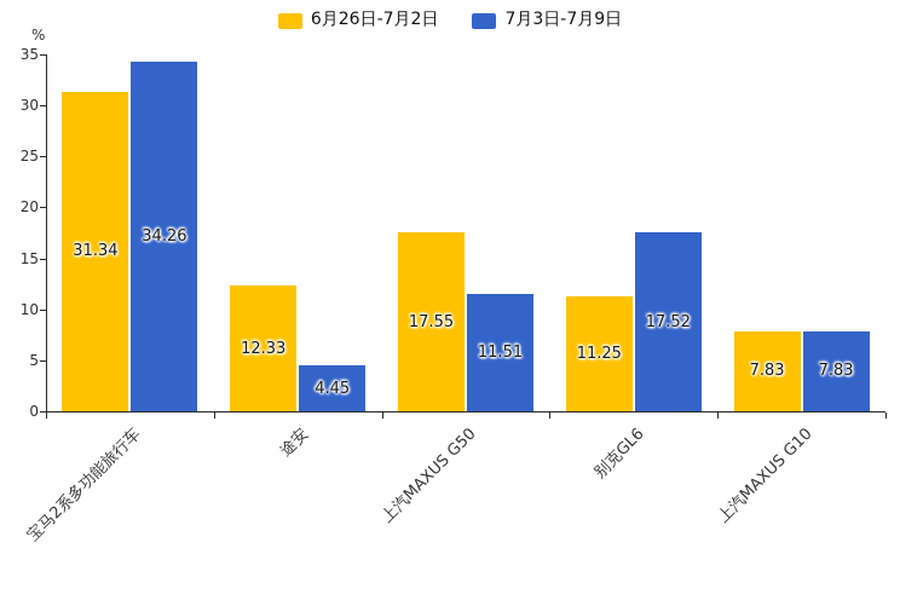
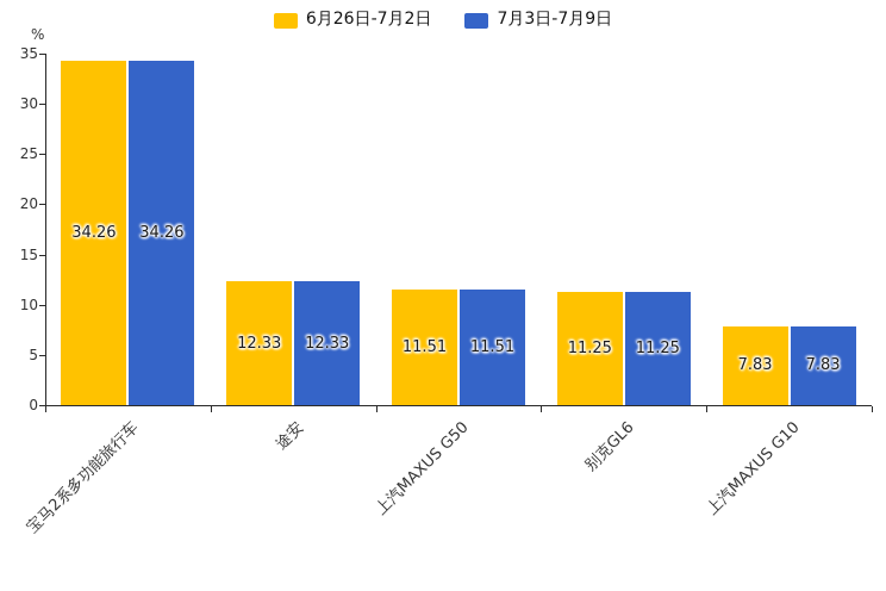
6月26日-7月2日/宝马2系多功能旅行车: 31.34 -> 34.26
7月3日-7月9日/途安: 4.45 -> 12.33
6月26日-7月2日/上汽MAXUS G50: 17.55 -> 11.51
7月3日-7月9日/别克GL6: 17.52 -> 11.25
